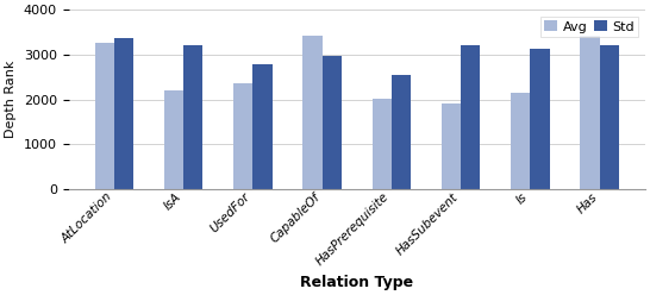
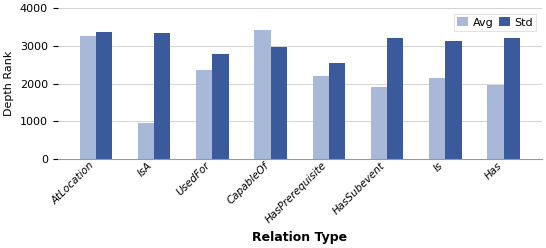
Avg/IsA: 2200 -> 950
Std/IsA: 3200 -> 3350
Avg/HasPrerequisite: 2020 -> 2200
Avg/Has: 3420 -> 1950
